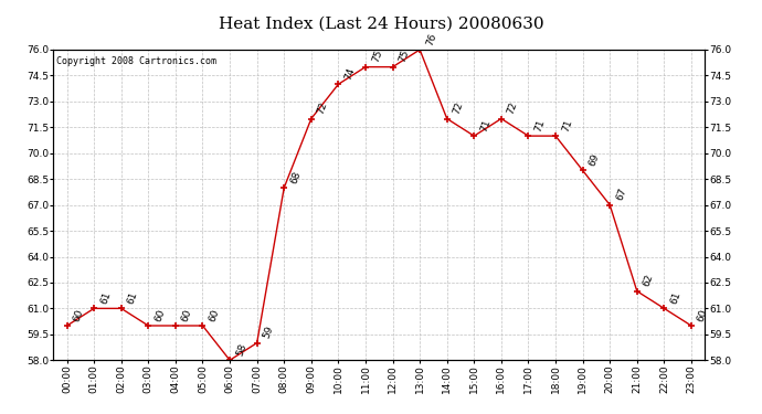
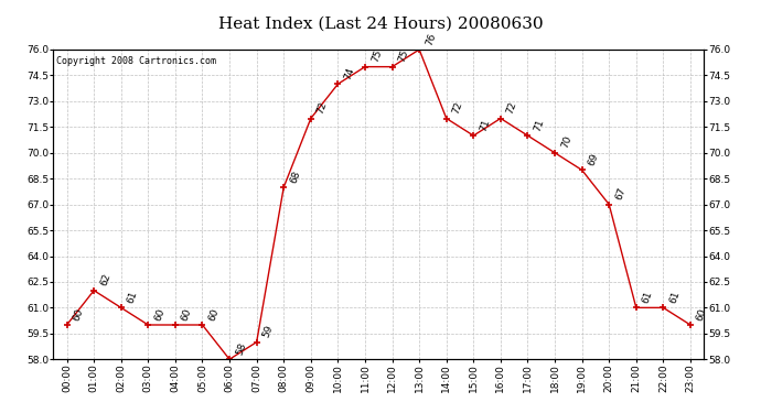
01:00: 61 -> 62
18:00: 71 -> 70
21:00: 62 -> 61
